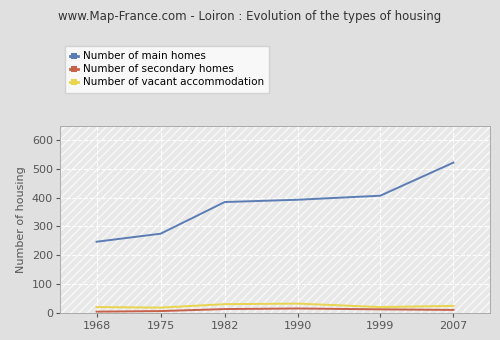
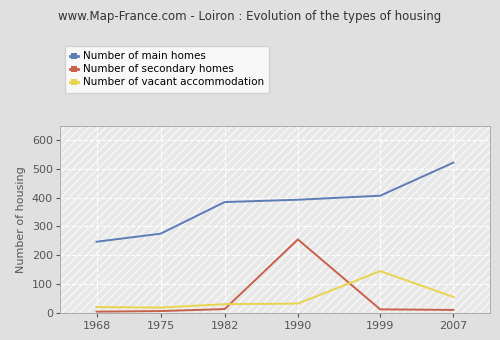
Number of secondary homes/1990: 15 -> 255
Number of vacant accommodation/1999: 20 -> 145
Number of vacant accommodation/2007: 24 -> 55
